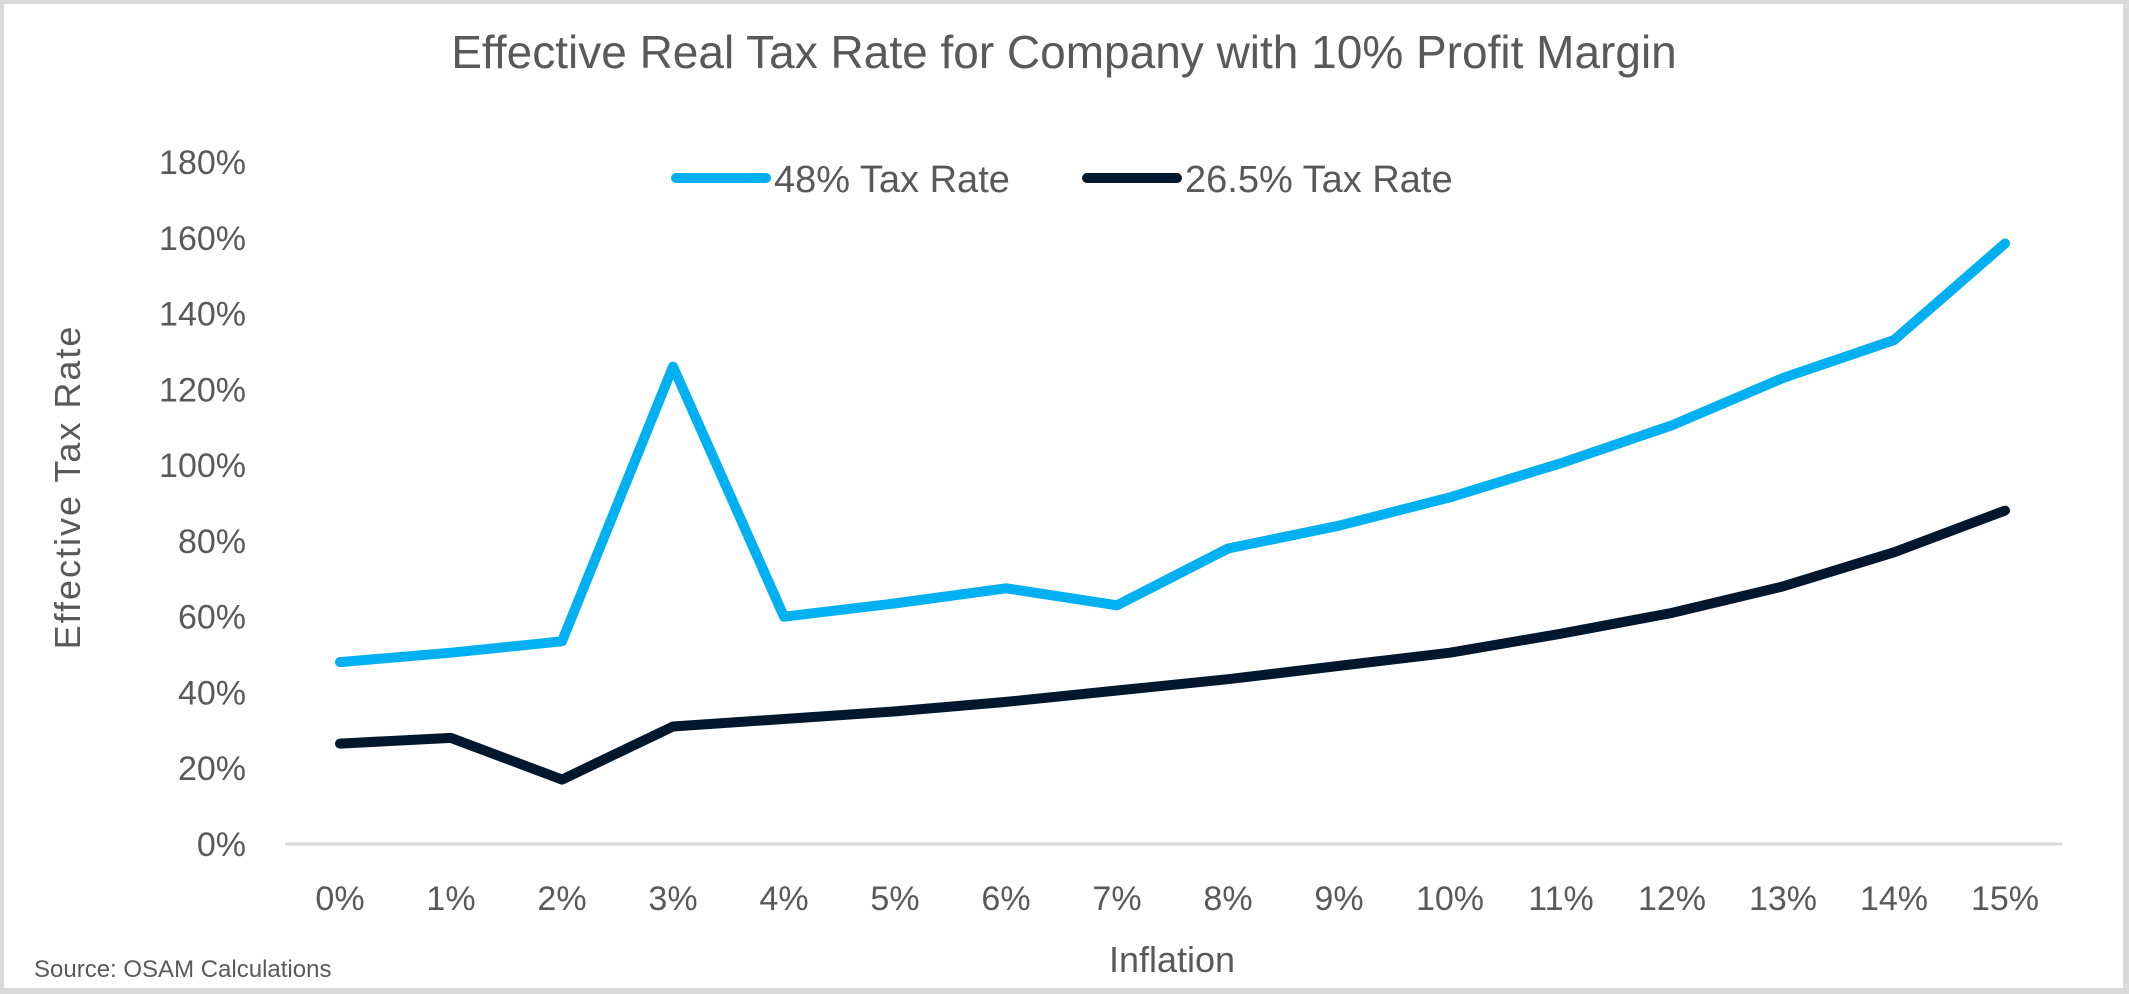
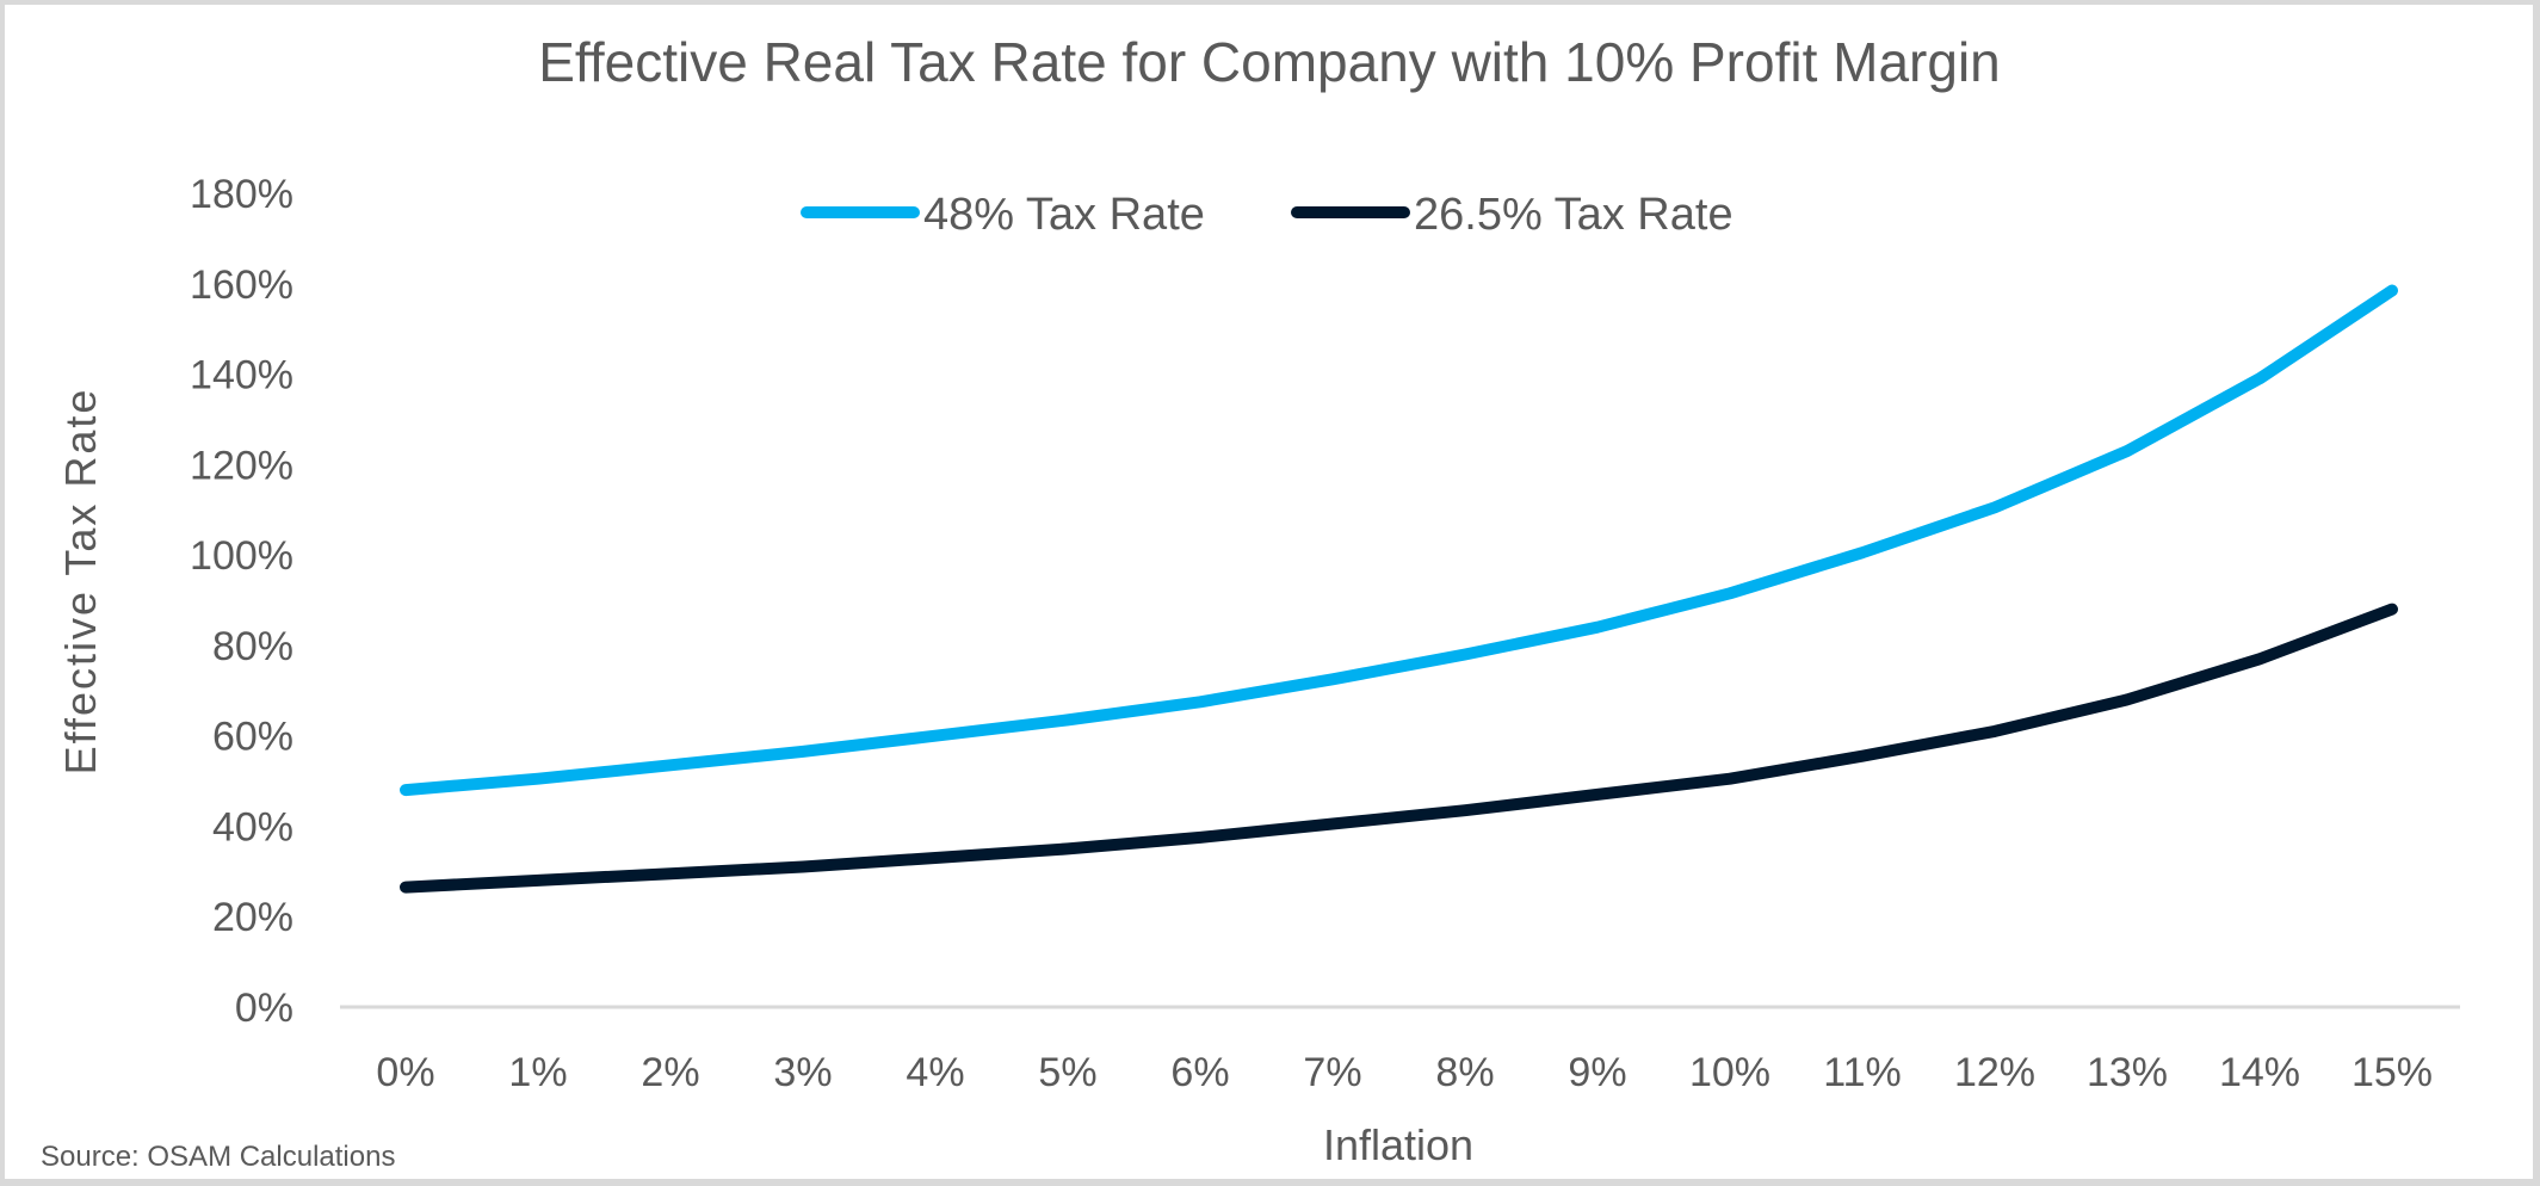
26.5% Tax Rate/2%: 17% -> 30%
48% Tax Rate/3%: 126% -> 56%
48% Tax Rate/7%: 63% -> 72%
48% Tax Rate/14%: 133% -> 139%
